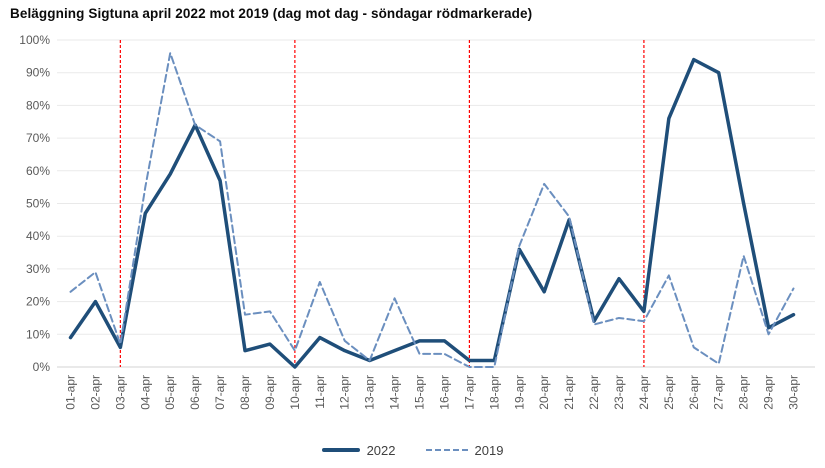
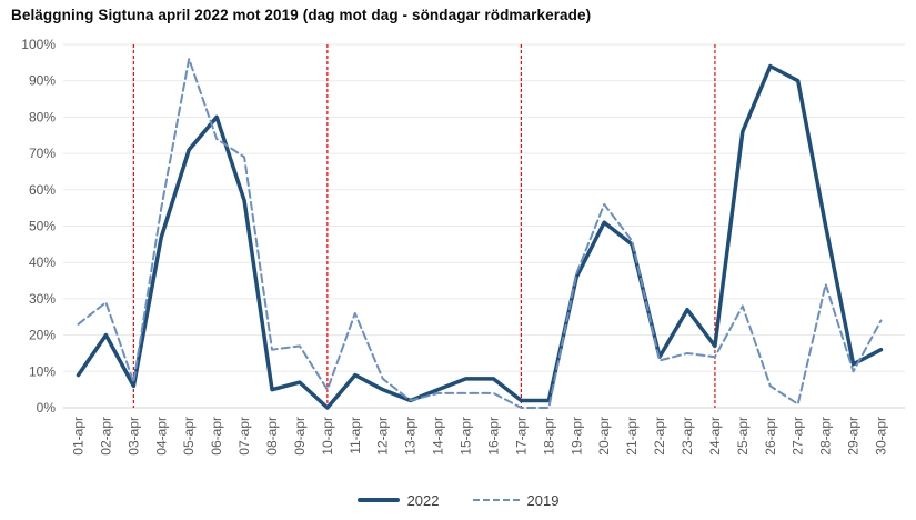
2022/05-apr: 59% -> 71%
2022/06-apr: 74% -> 80%
2019/14-apr: 21% -> 4%
2022/20-apr: 23% -> 51%
